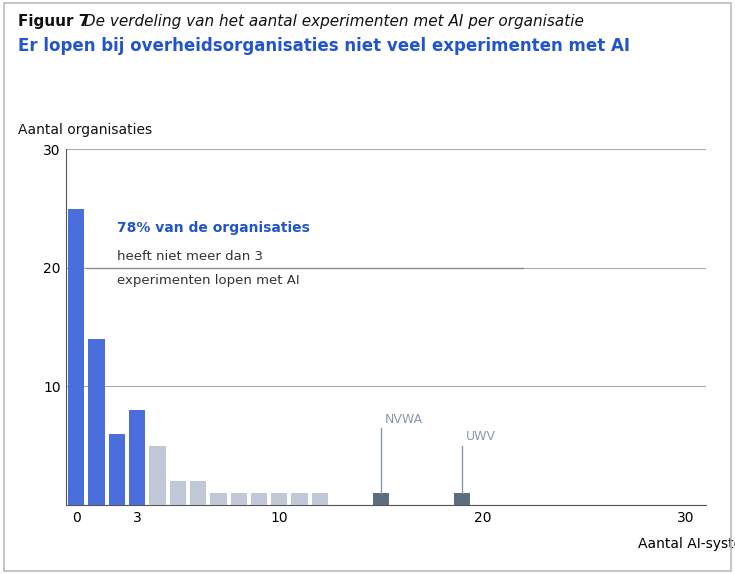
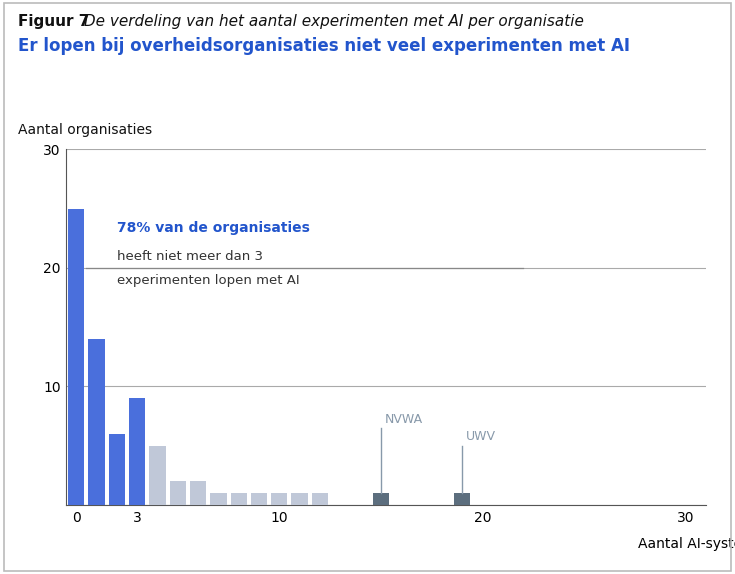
3: 8 -> 9
